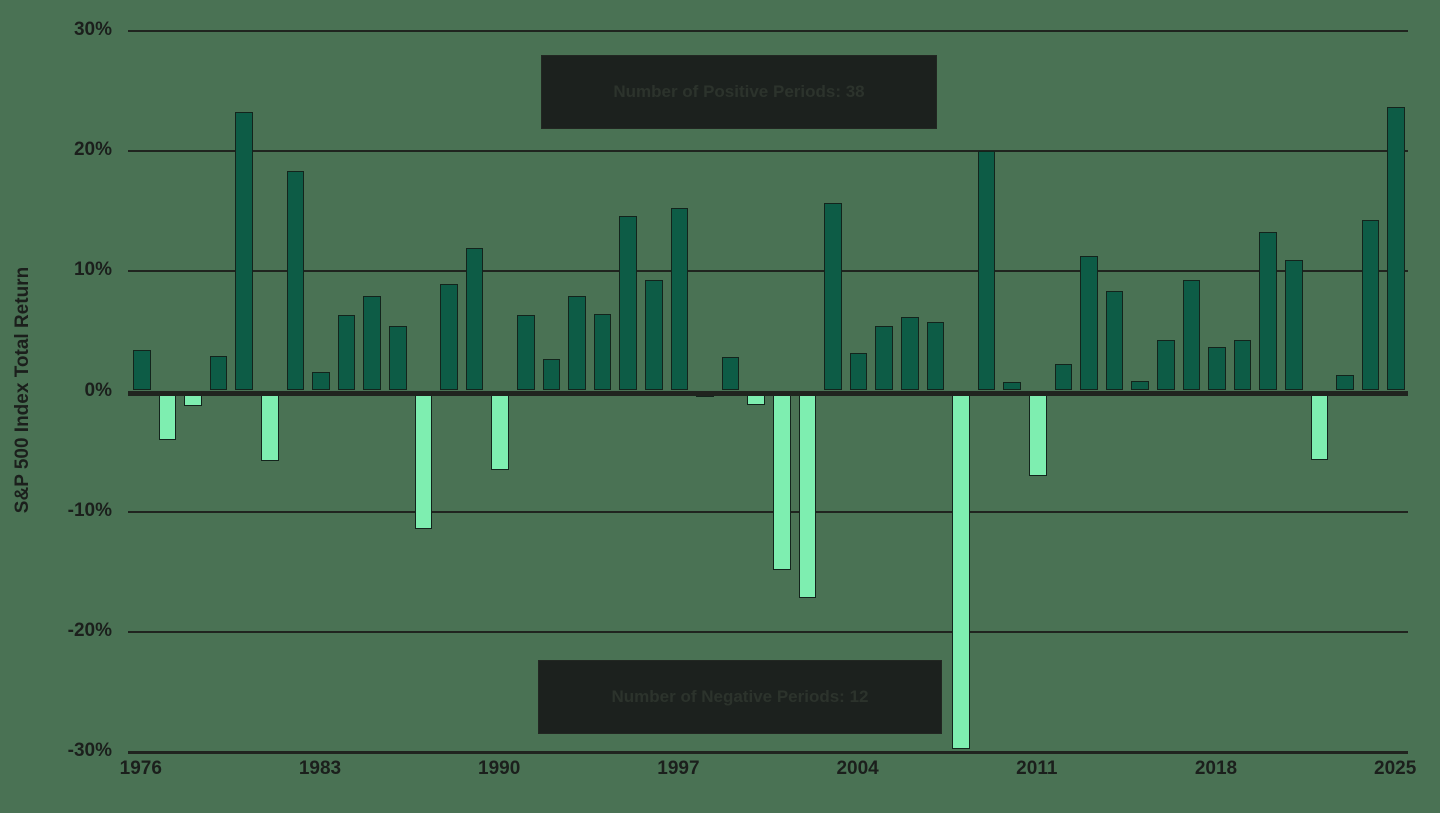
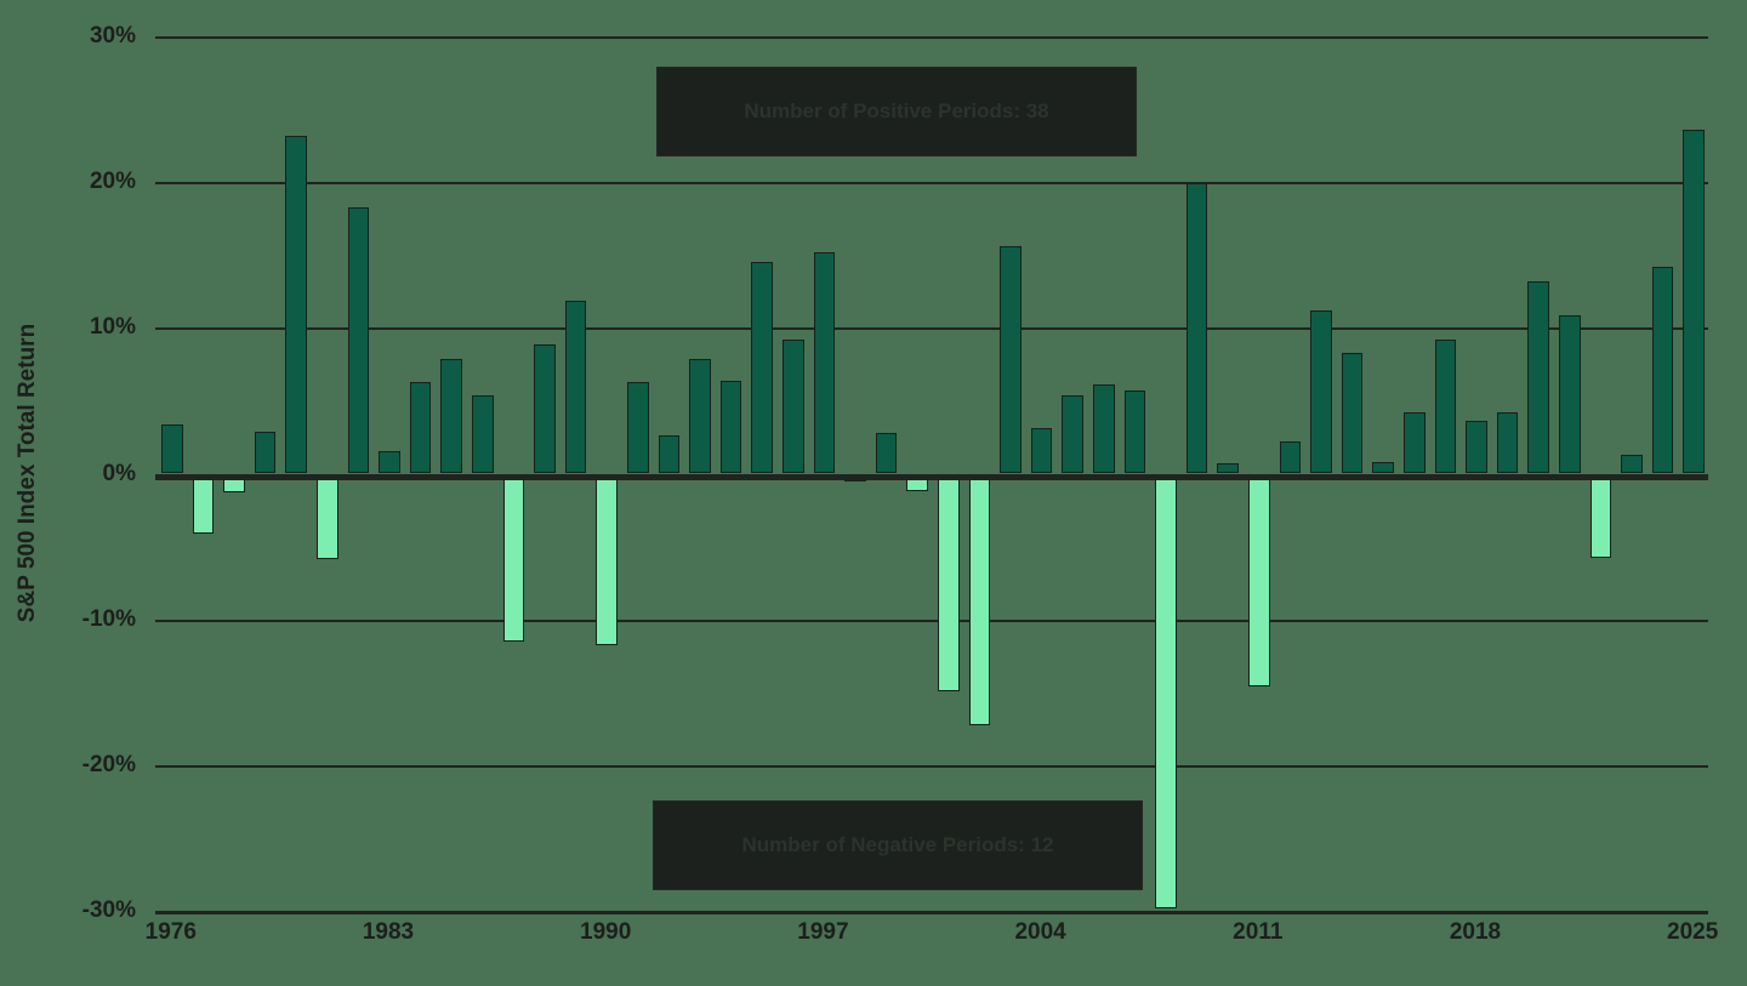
1990: -6.6% -> -11.8%
2011: -7.1% -> -14.6%
